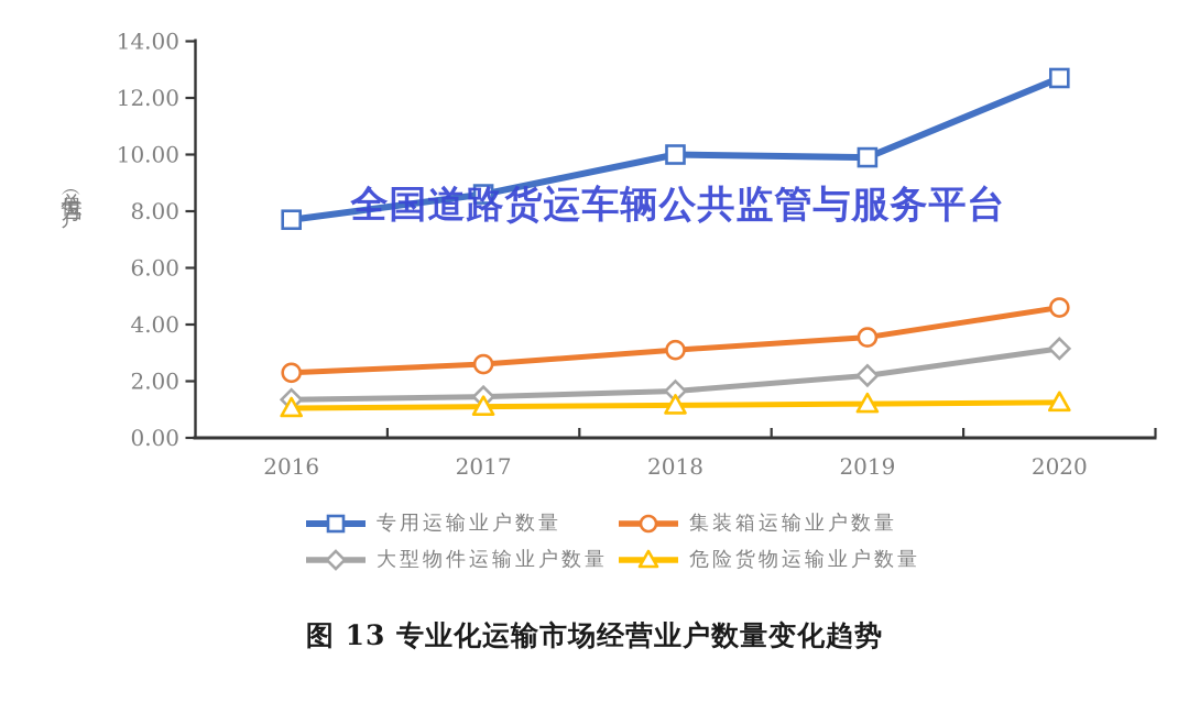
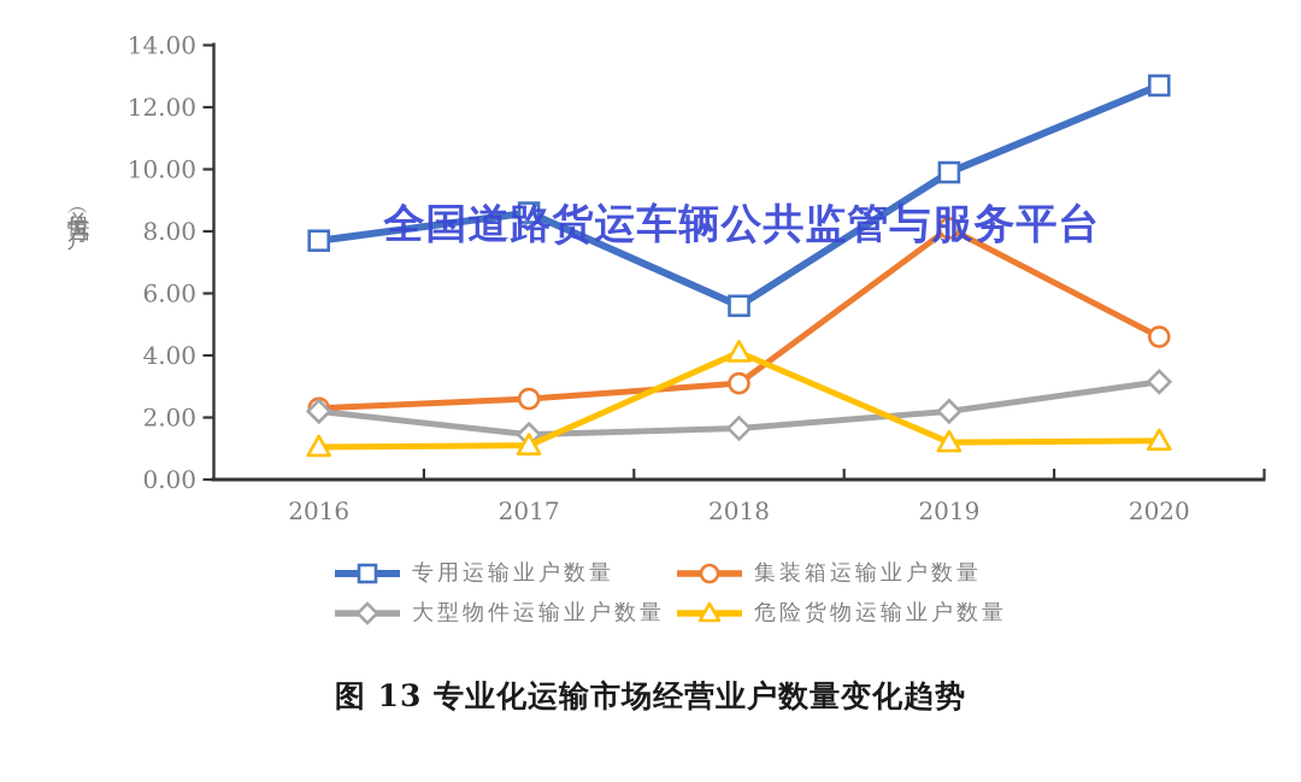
大型物件运输业户数量/2016: 1.4 -> 2.2
专用运输业户数量/2018: 10.0 -> 5.6
危险货物运输业户数量/2018: 1.1 -> 4.1
集装箱运输业户数量/2019: 3.5 -> 8.1
